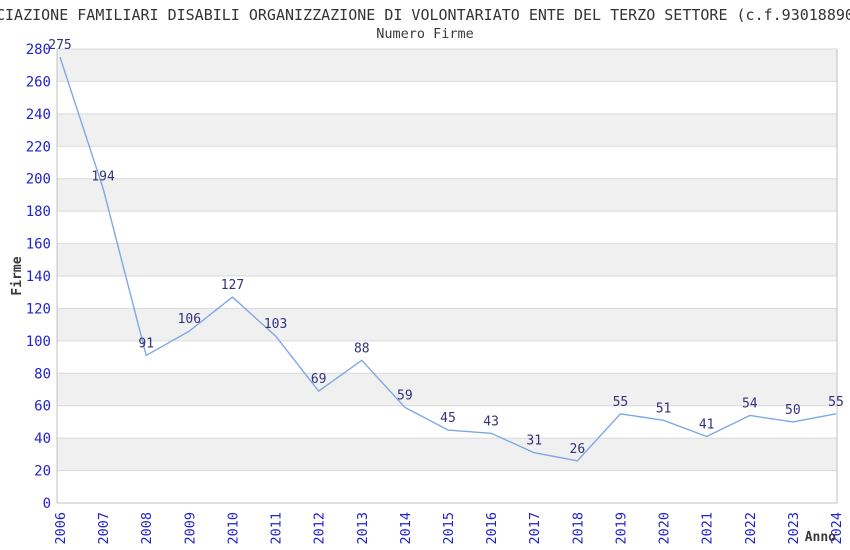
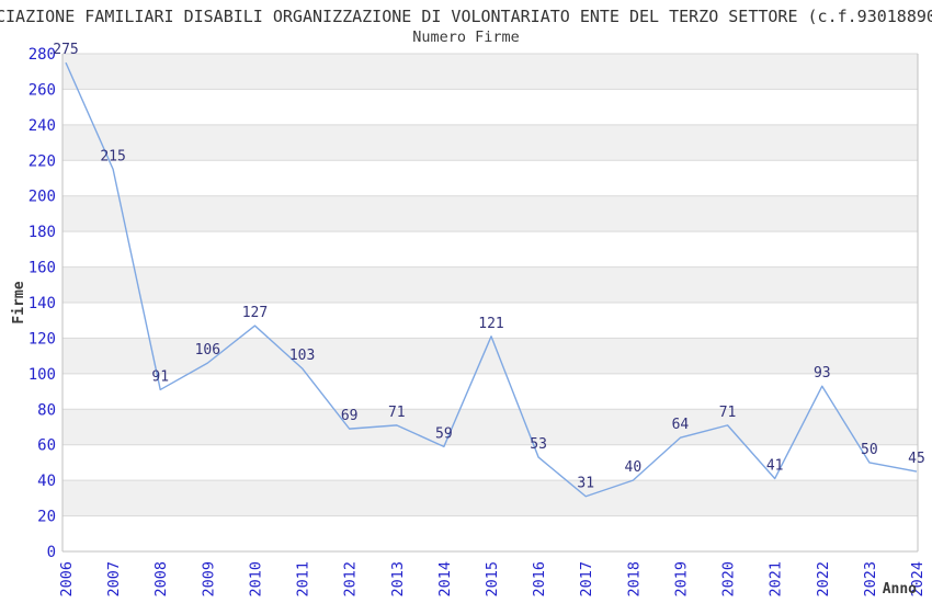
2007: 194 -> 215
2013: 88 -> 71
2015: 45 -> 121
2016: 43 -> 53
2018: 26 -> 40
2019: 55 -> 64
2020: 51 -> 71
2022: 54 -> 93
2024: 55 -> 45
